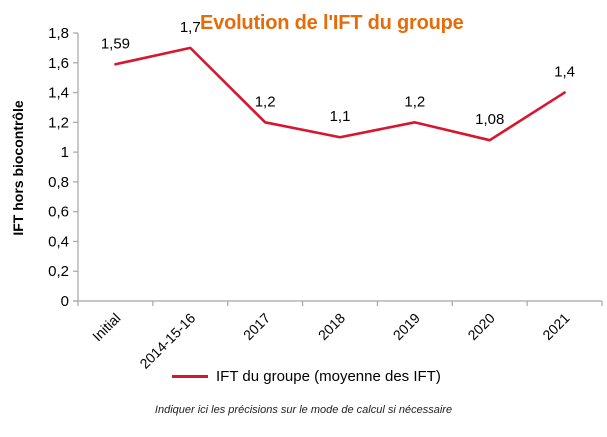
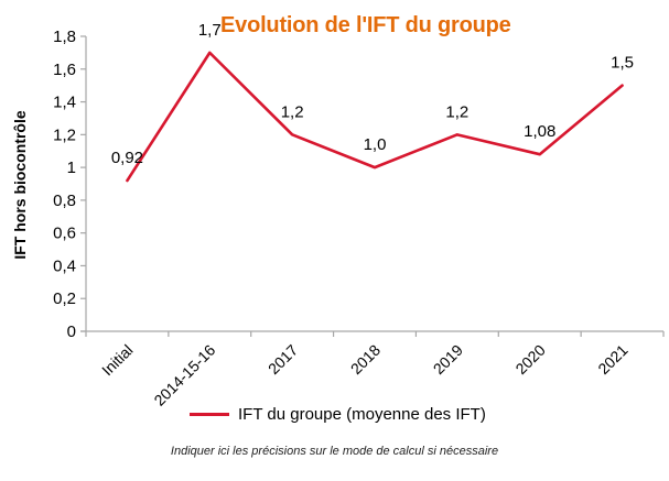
Initial: 1,59 -> 0,92
2018: 1,1 -> 1,0
2021: 1,4 -> 1,5
